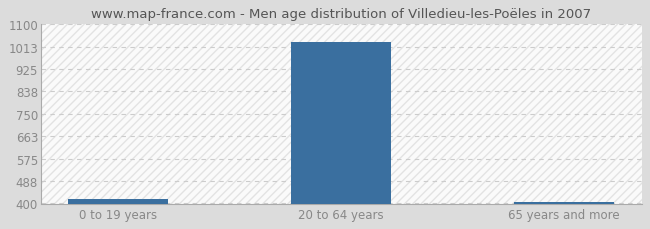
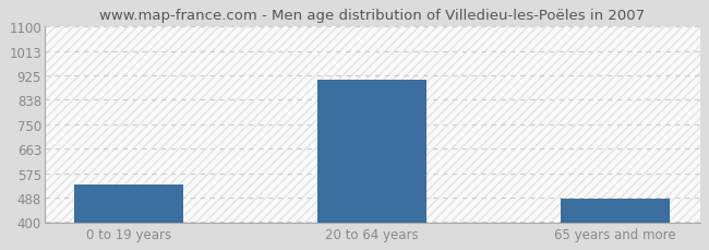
0 to 19 years: 416 -> 535
20 to 64 years: 1030 -> 910
65 years and more: 406 -> 485
